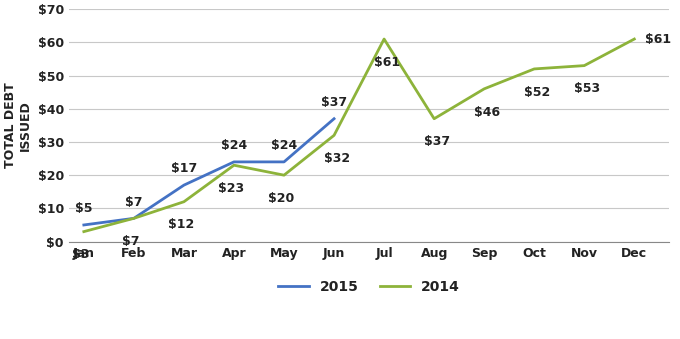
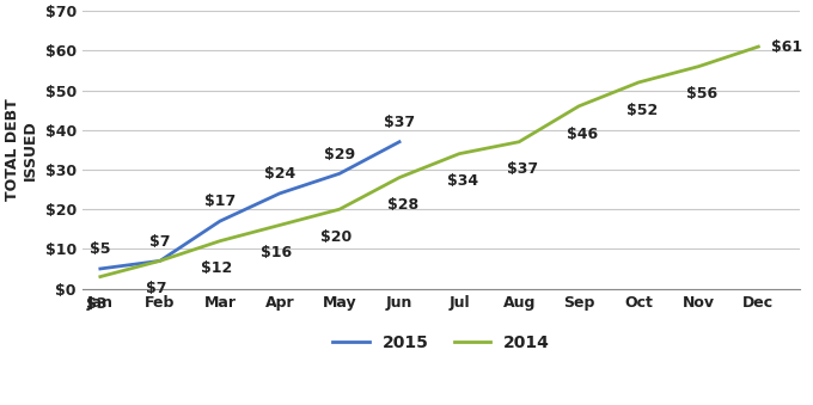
2014/Apr: $23 -> $16
2015/May: $24 -> $29
2014/Jun: $32 -> $28
2014/Jul: $61 -> $34
2014/Nov: $53 -> $56
